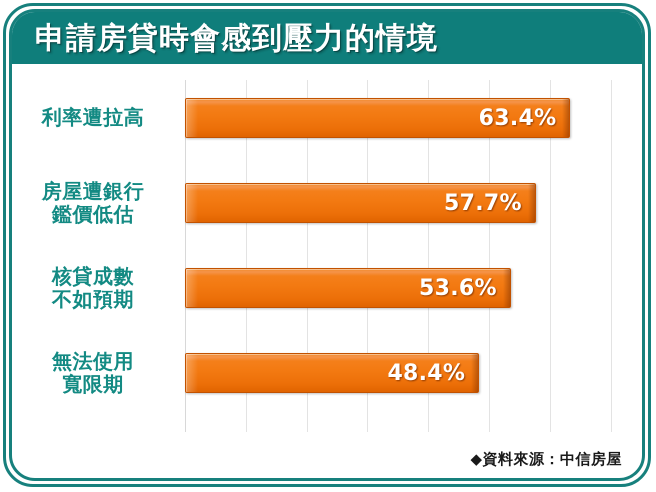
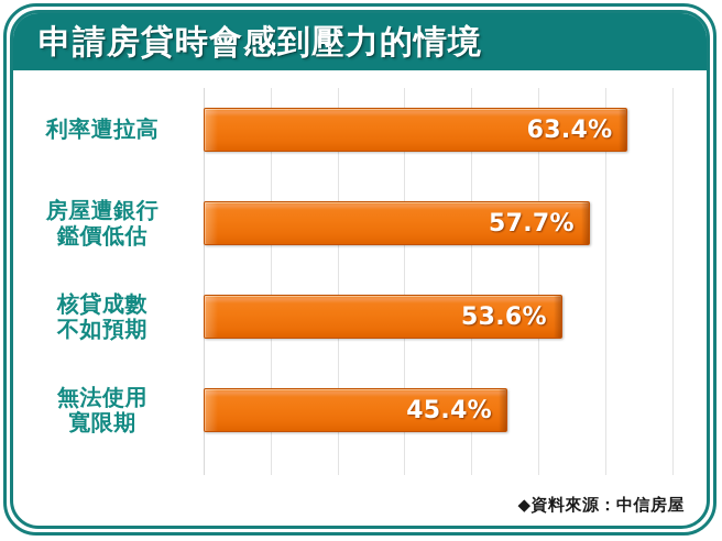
無法使用寬限期: 48.4% -> 45.4%
